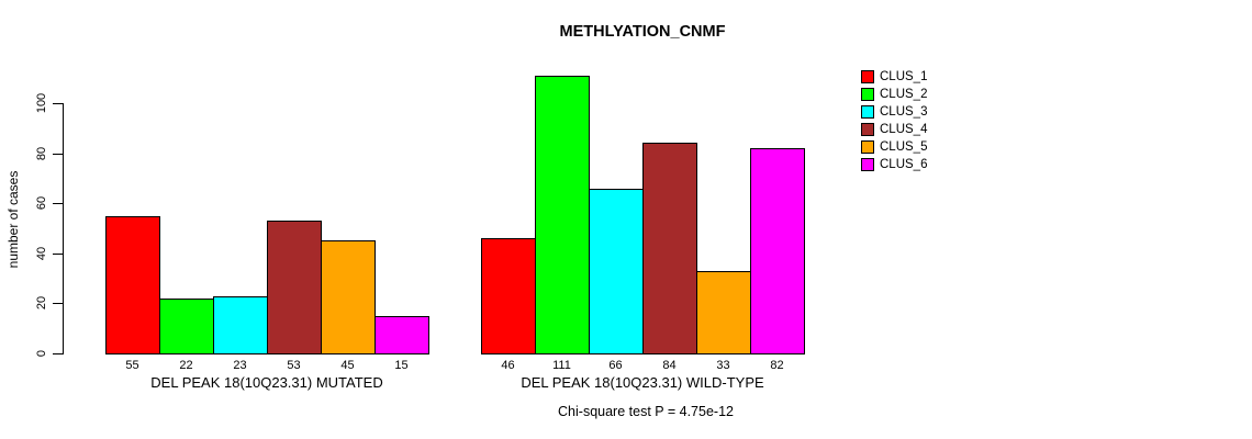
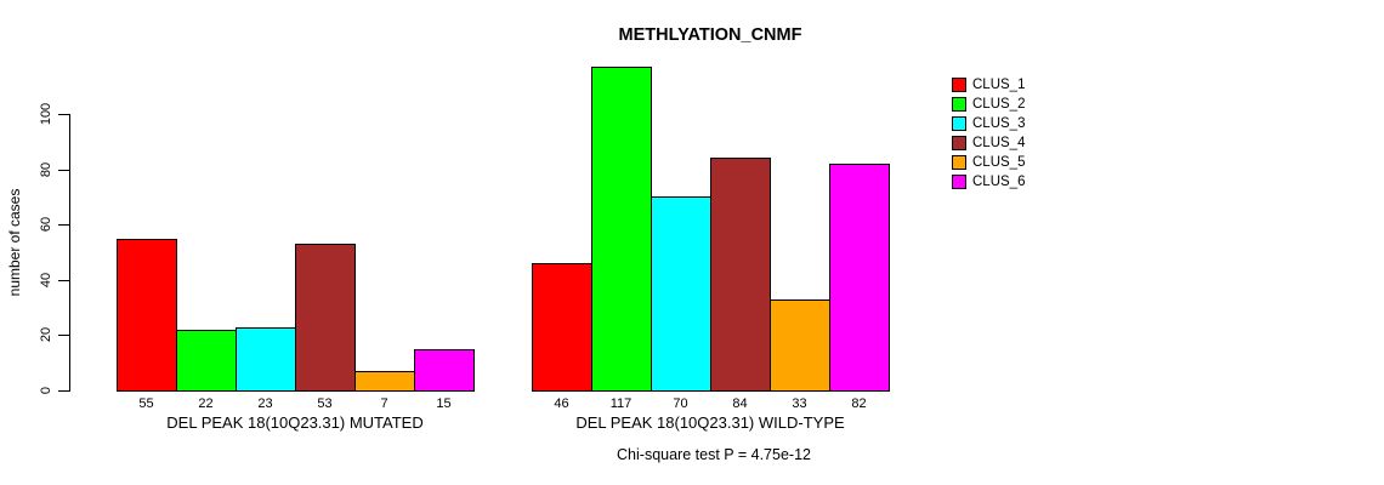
CLUS_5/DEL PEAK 18(10Q23.31) MUTATED: 45 -> 7
CLUS_2/DEL PEAK 18(10Q23.31) WILD-TYPE: 111 -> 117
CLUS_3/DEL PEAK 18(10Q23.31) WILD-TYPE: 66 -> 70
